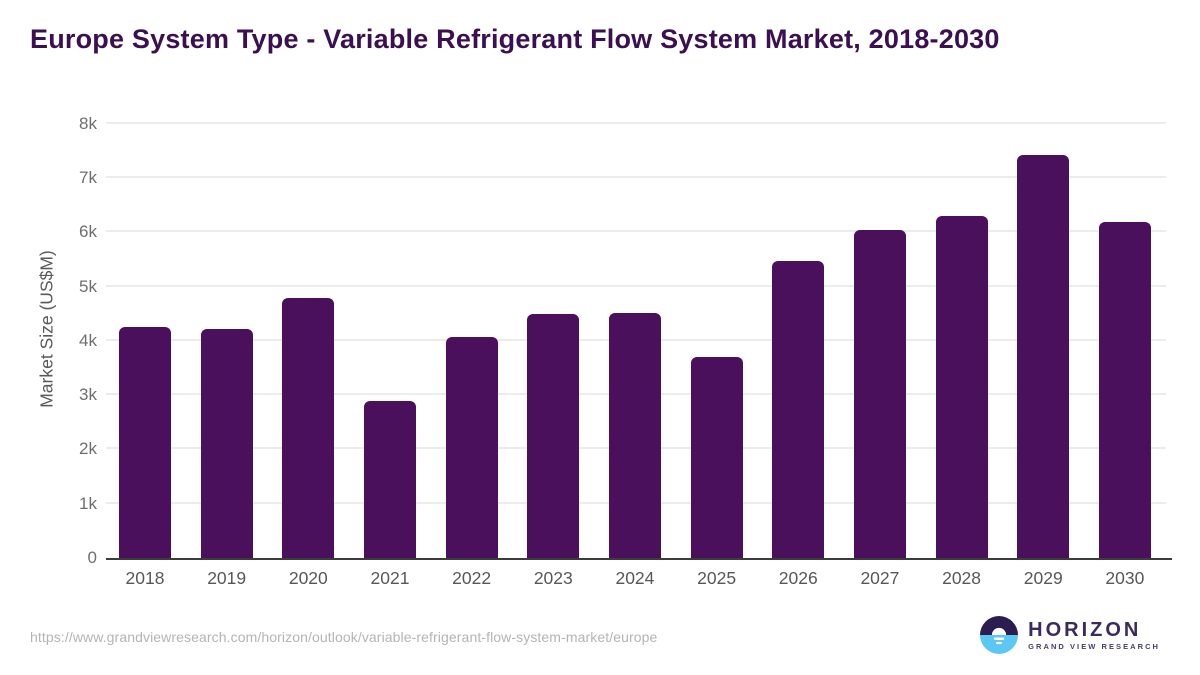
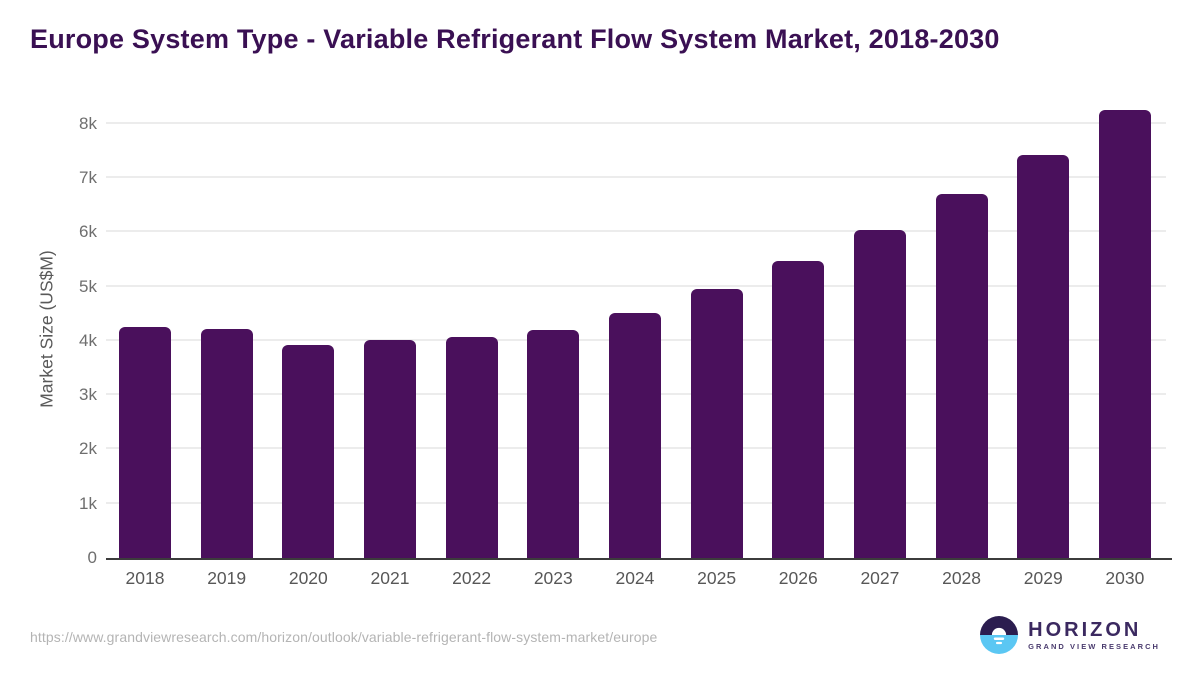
2020: 4.8k -> 3.9k
2021: 2.9k -> 4.0k
2023: 4.5k -> 4.2k
2025: 3.7k -> 5.0k
2028: 6.3k -> 6.7k
2030: 6.2k -> 8.2k
